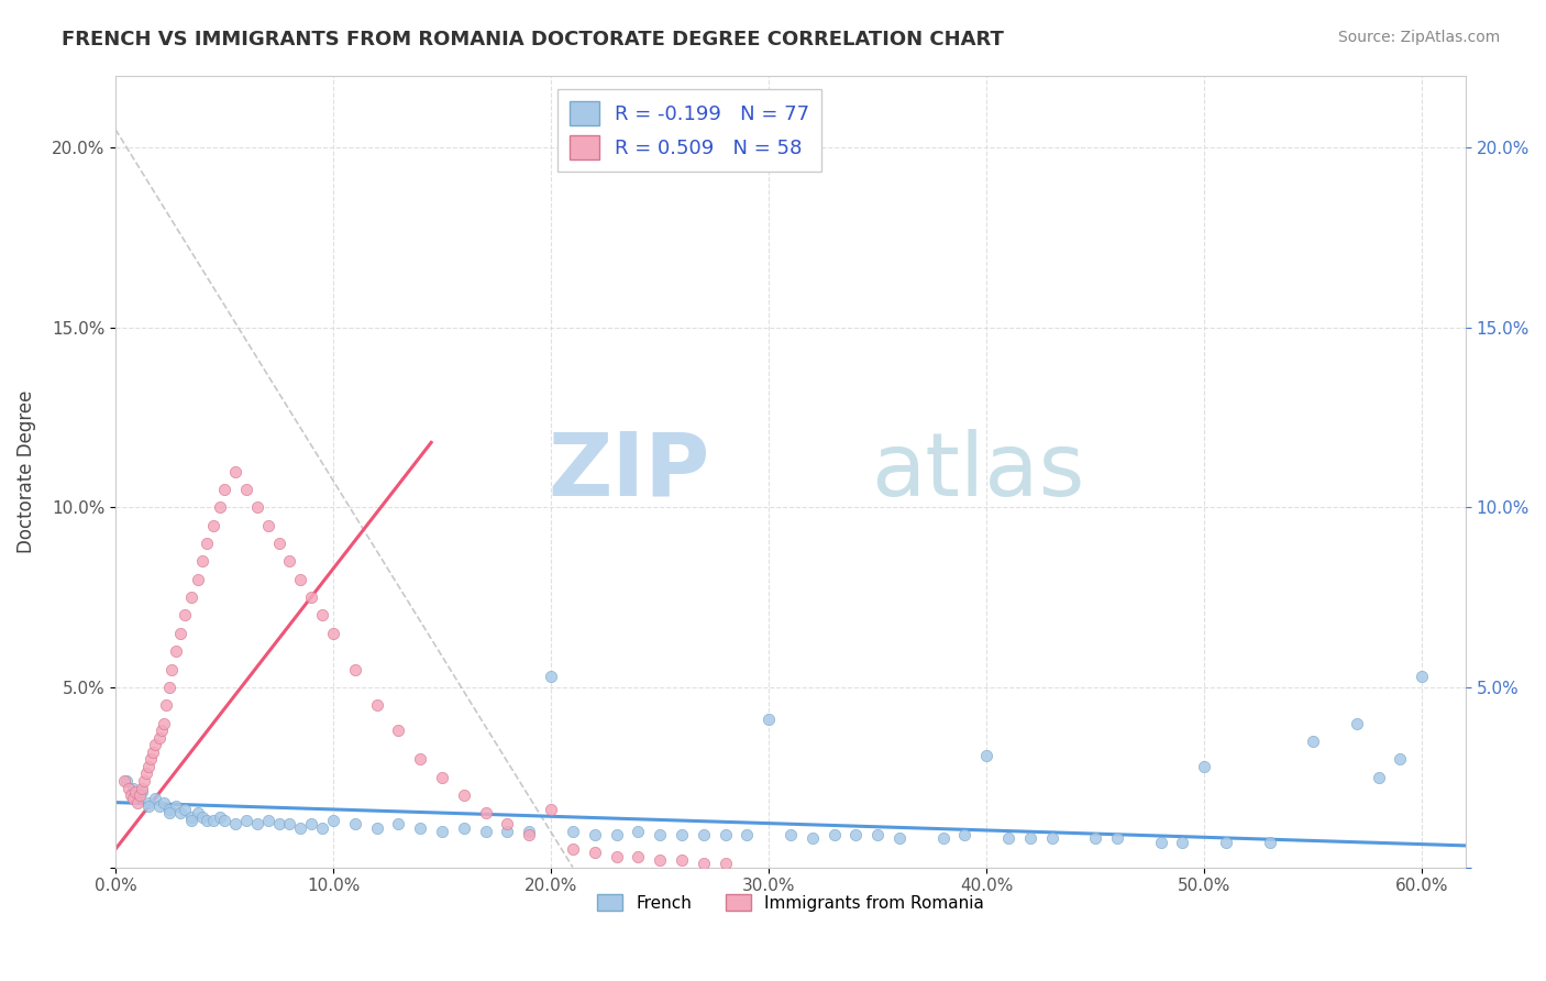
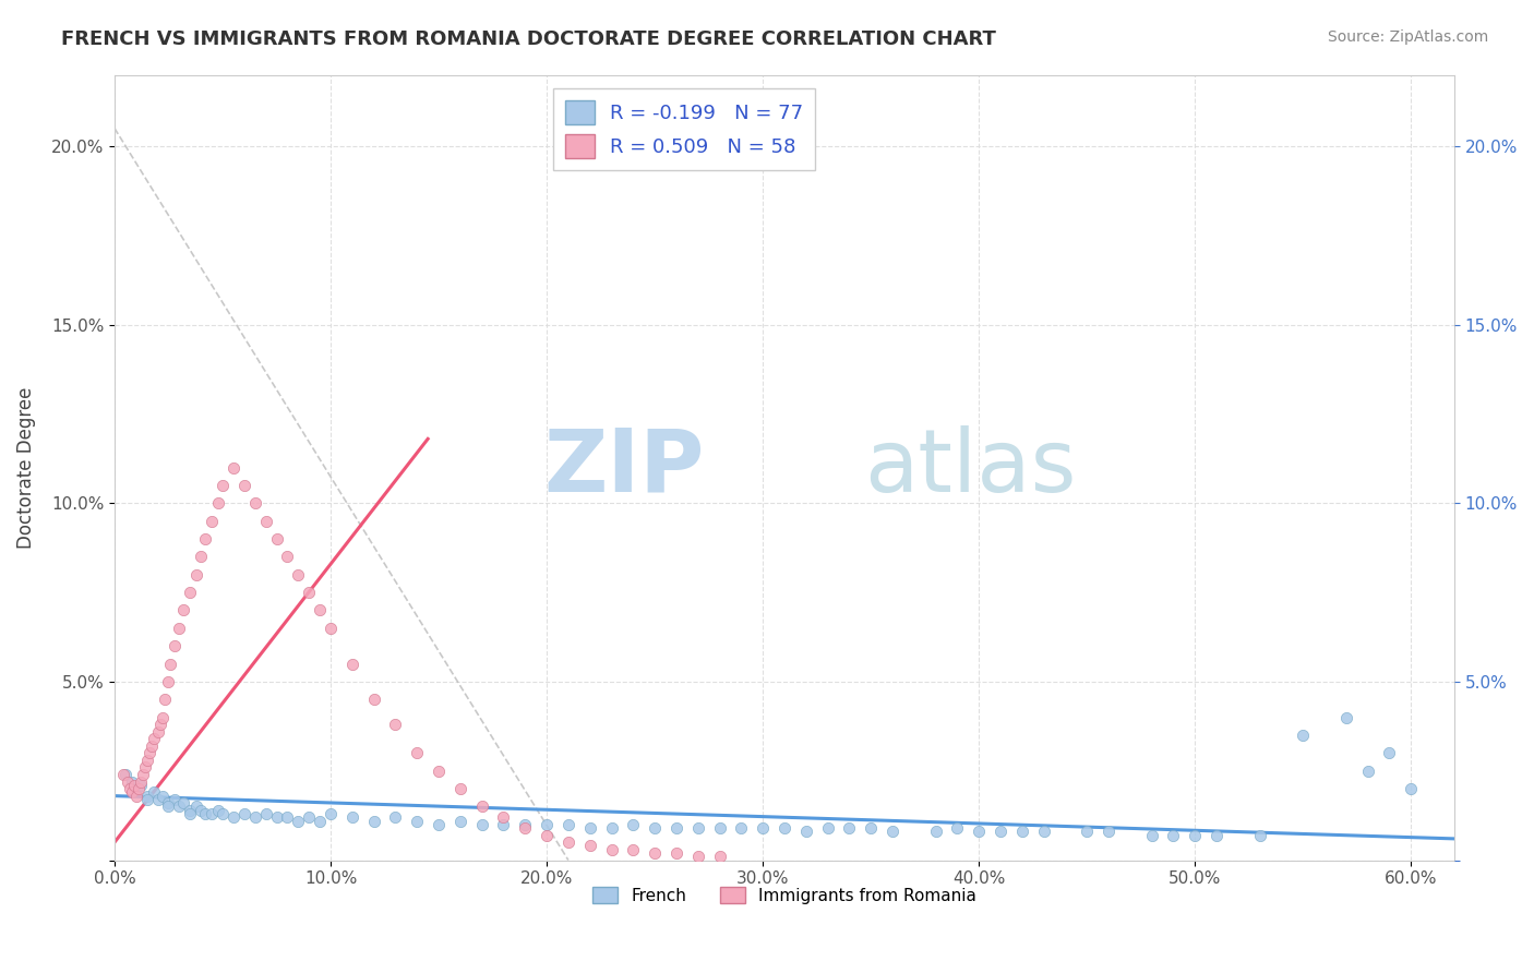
French/20.0%: 5.3% -> 1.0%
Immigrants from Romania/20.0%: 1.6% -> 0.7%
French/30.0%: 4.1% -> 0.9%
French/40.0%: 3.1% -> 0.8%
French/50.0%: 2.8% -> 0.7%
French/60.0%: 5.3% -> 2.0%
